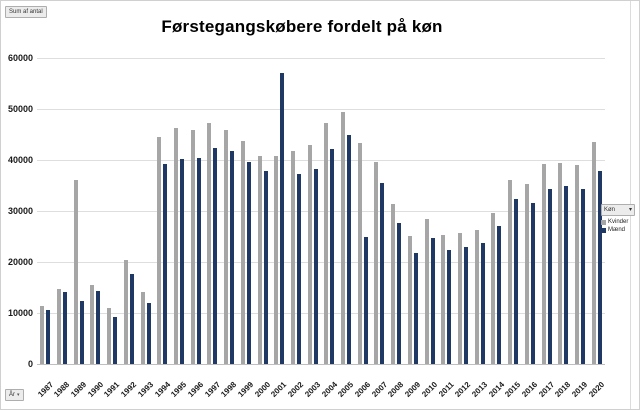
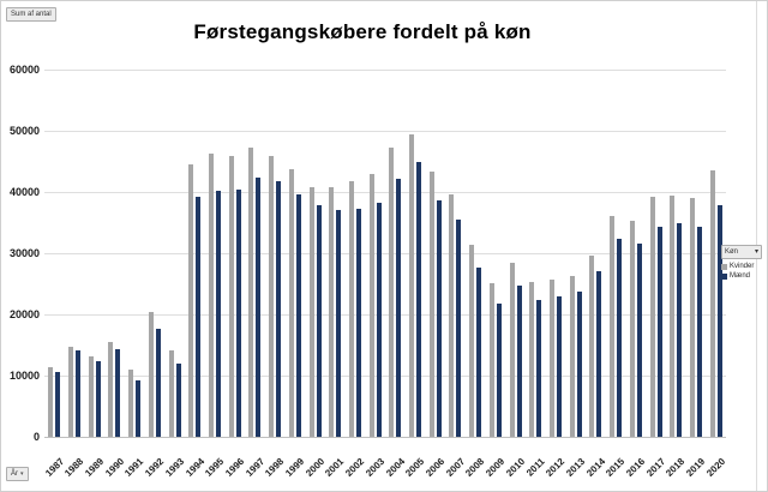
Kvinder/1989: 36000 -> 13000
Mænd/2001: 57000 -> 37000
Mænd/2006: 25000 -> 39000
